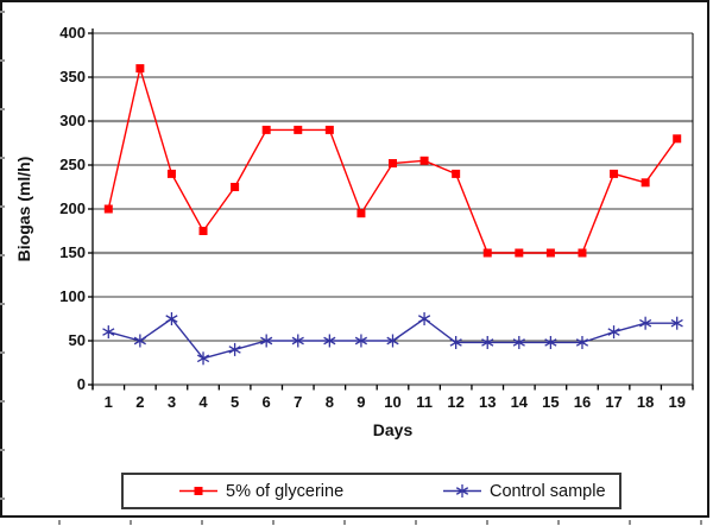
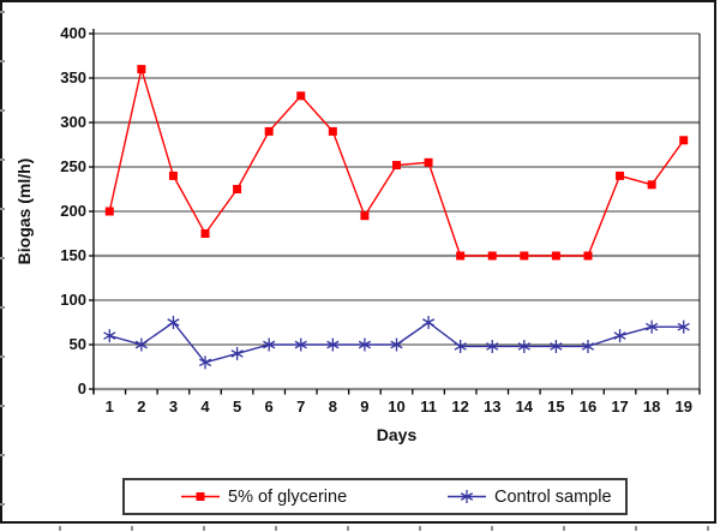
5% of glycerine/7: 290 -> 330
5% of glycerine/12: 240 -> 150
